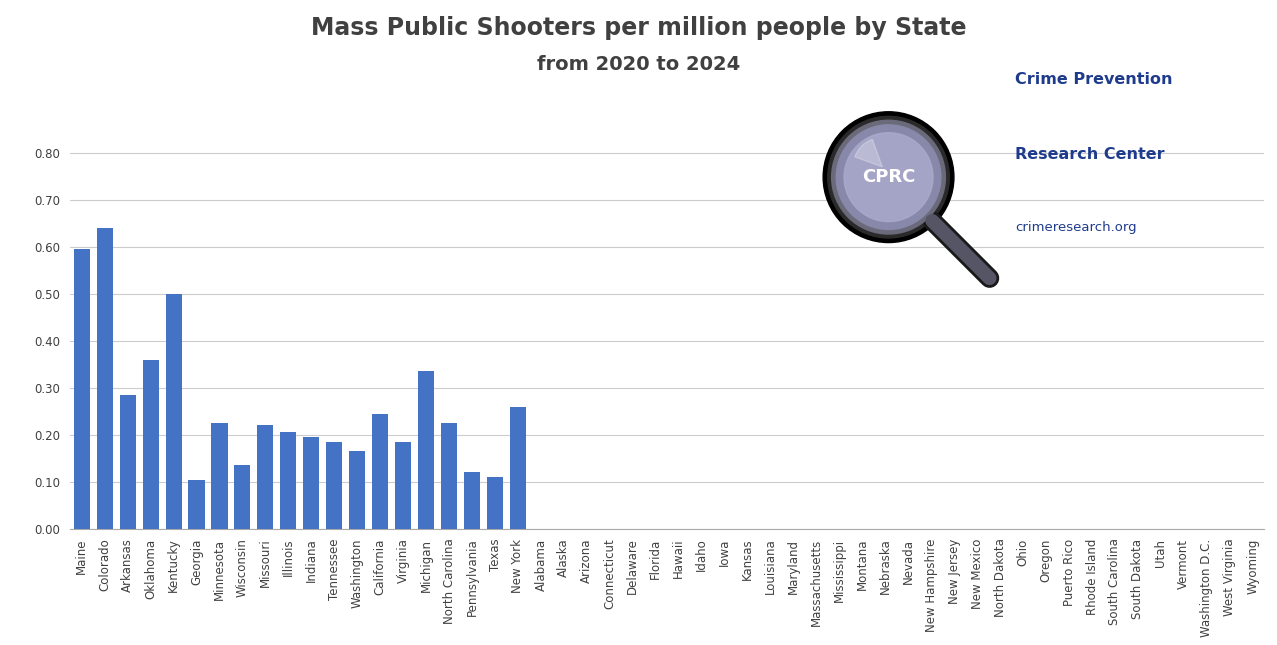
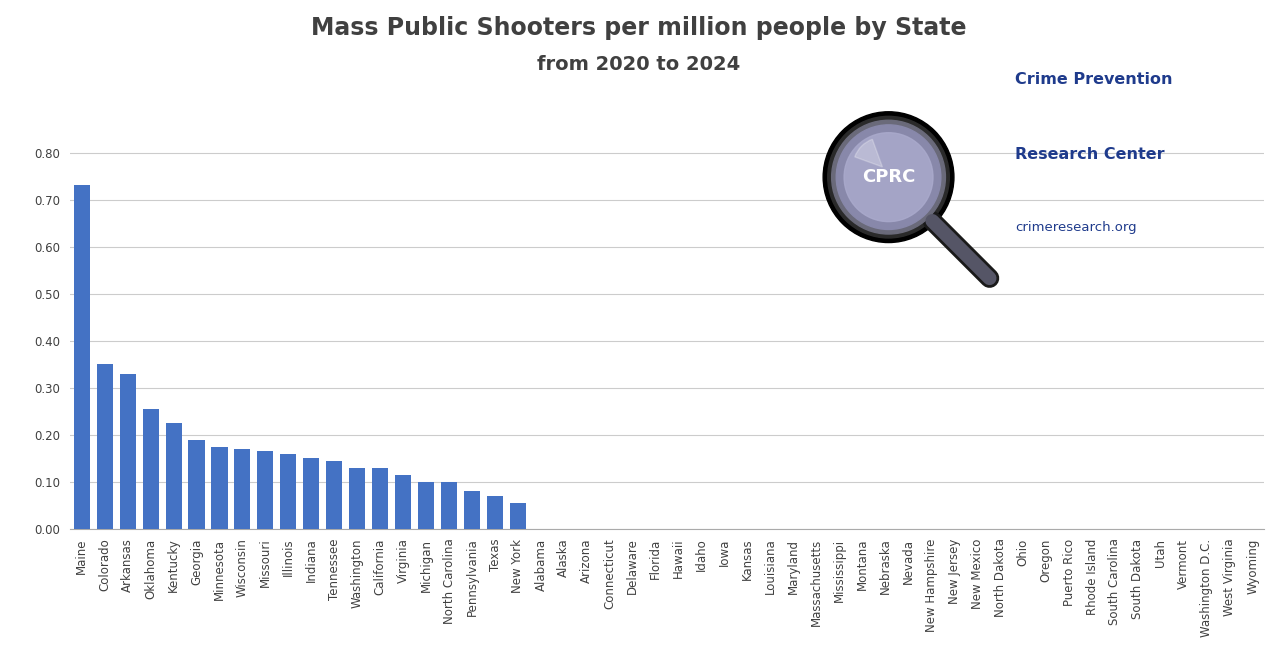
Maine: 0.595 -> 0.730
Colorado: 0.640 -> 0.350
Arkansas: 0.285 -> 0.330
Oklahoma: 0.360 -> 0.255
Kentucky: 0.500 -> 0.225
Georgia: 0.105 -> 0.190
Minnesota: 0.225 -> 0.175
Wisconsin: 0.135 -> 0.170
Missouri: 0.220 -> 0.165
Illinois: 0.205 -> 0.160
Indiana: 0.195 -> 0.150
Tennessee: 0.185 -> 0.145
Washington: 0.165 -> 0.130
California: 0.245 -> 0.130
Virginia: 0.185 -> 0.115
Michigan: 0.335 -> 0.100
North Carolina: 0.225 -> 0.100
Pennsylvania: 0.120 -> 0.080
Texas: 0.110 -> 0.070
New York: 0.260 -> 0.055
